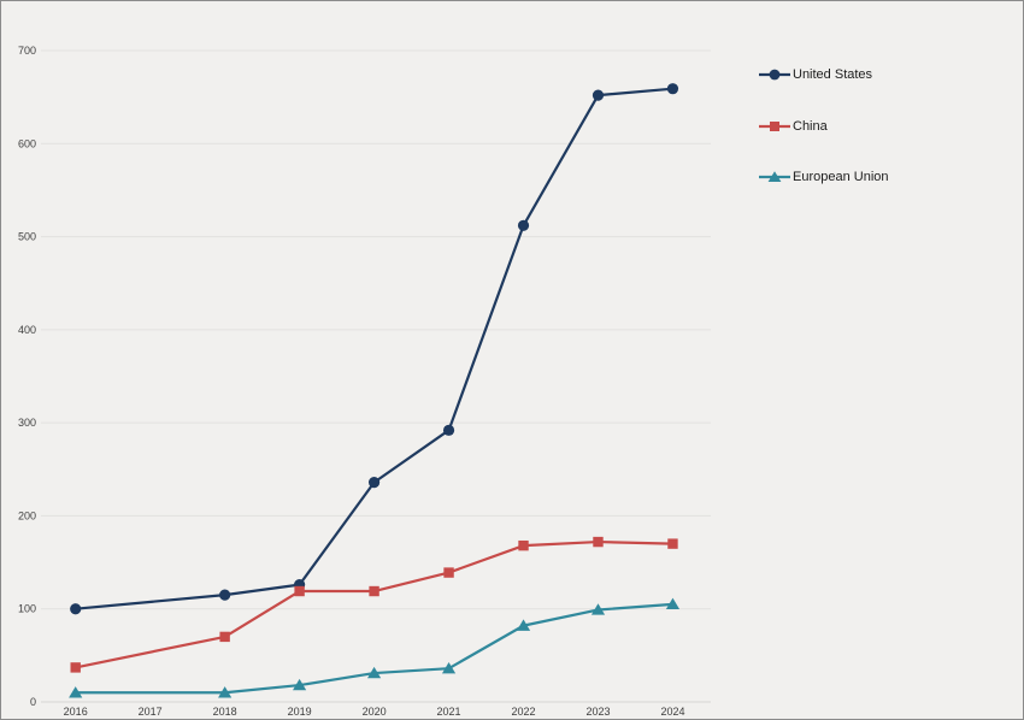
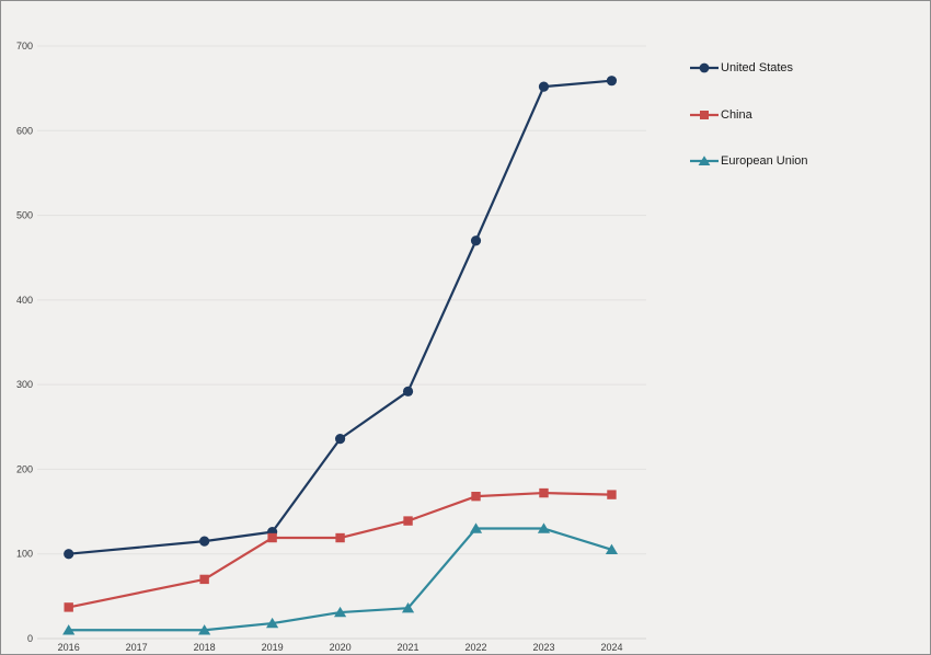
United States/2022: 510 -> 470
European Union/2022: 80 -> 130
European Union/2023: 100 -> 130
